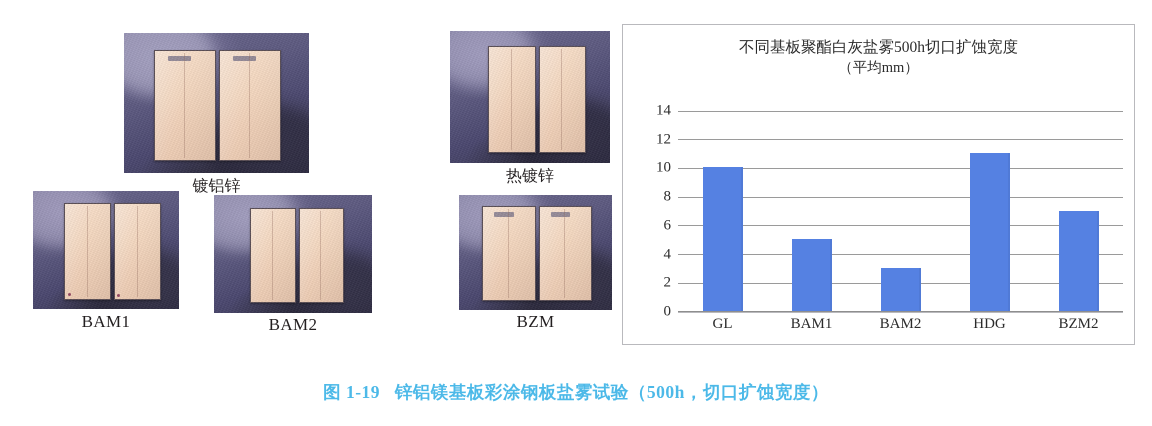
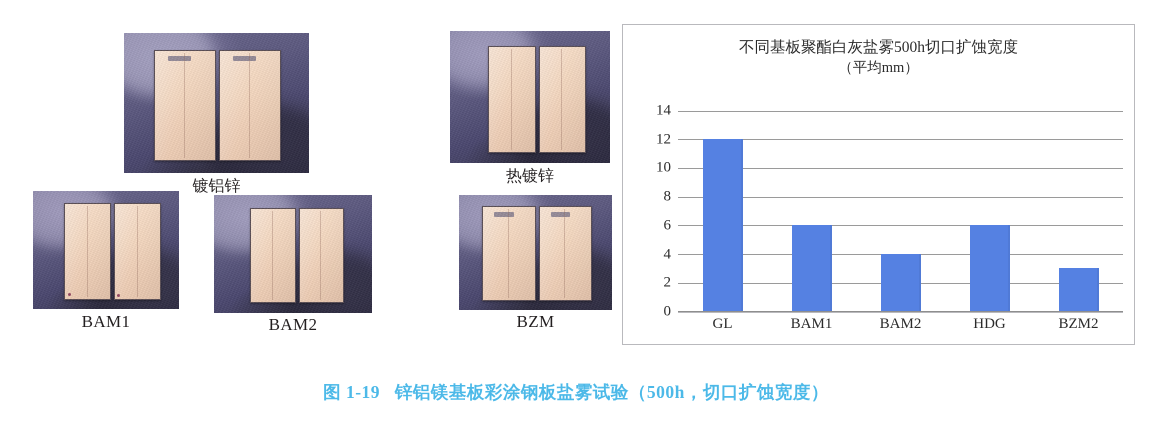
GL: 10 -> 12
BAM1: 5 -> 6
BAM2: 3 -> 4
HDG: 11 -> 6
BZM2: 7 -> 3
